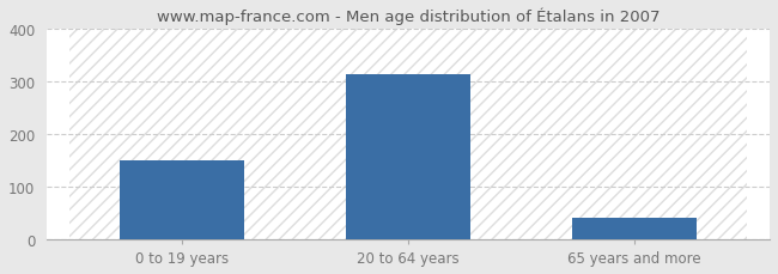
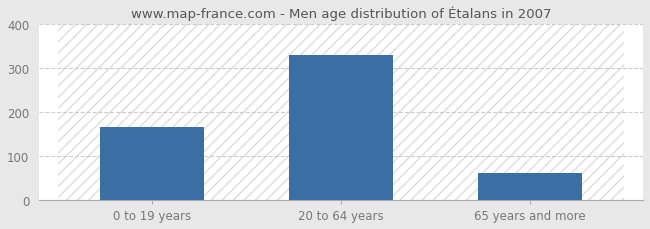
0 to 19 years: 150 -> 166
20 to 64 years: 315 -> 330
65 years and more: 40 -> 62
